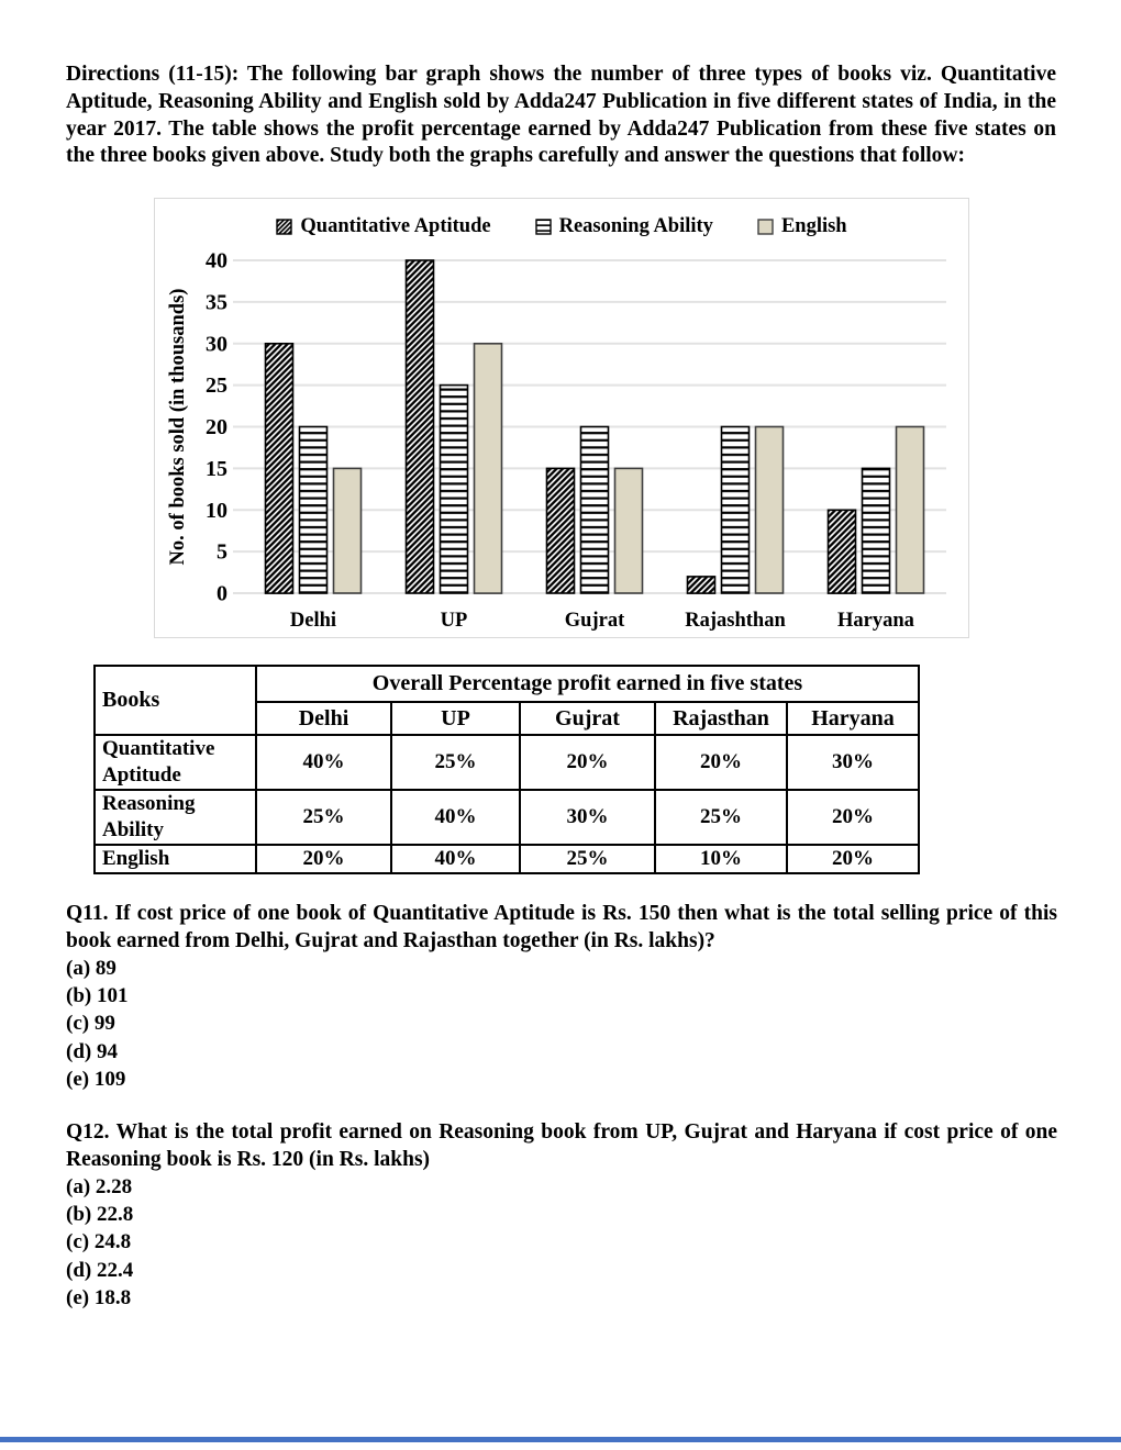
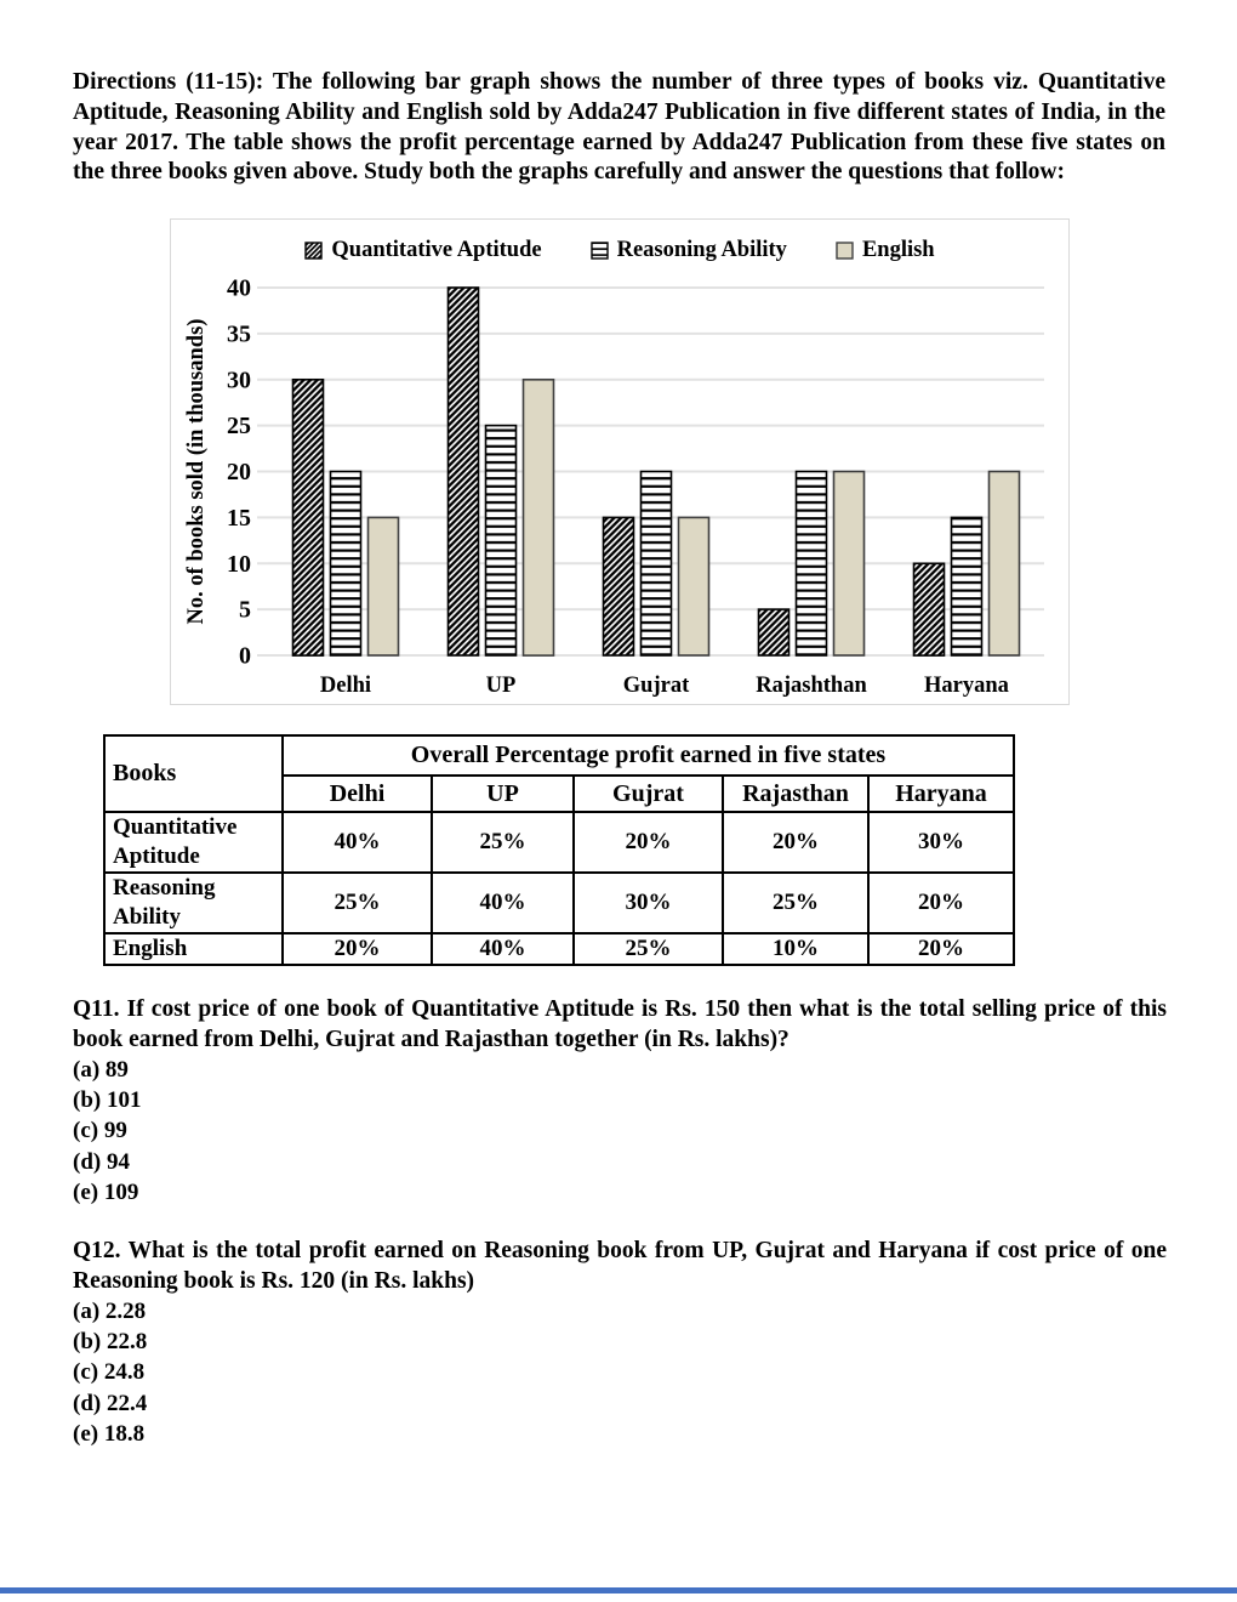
Quantitative Aptitude/Rajashthan: 2 -> 5
